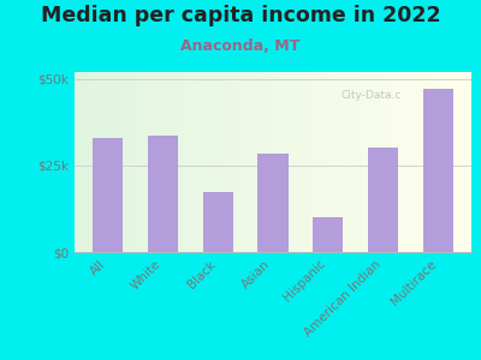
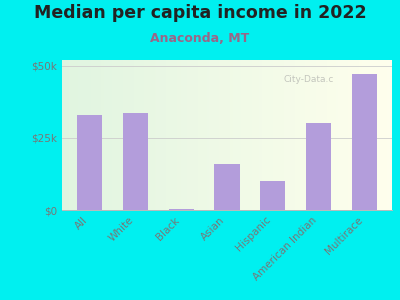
Black: $17.5k -> $0.2k
Asian: $28.5k -> $16.0k
